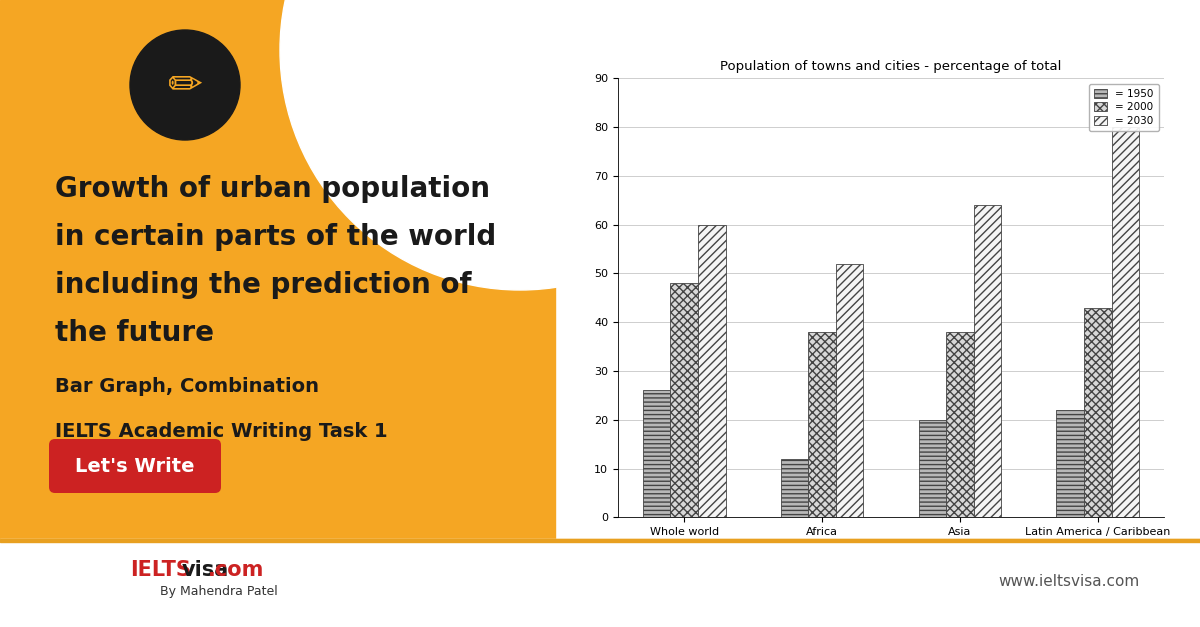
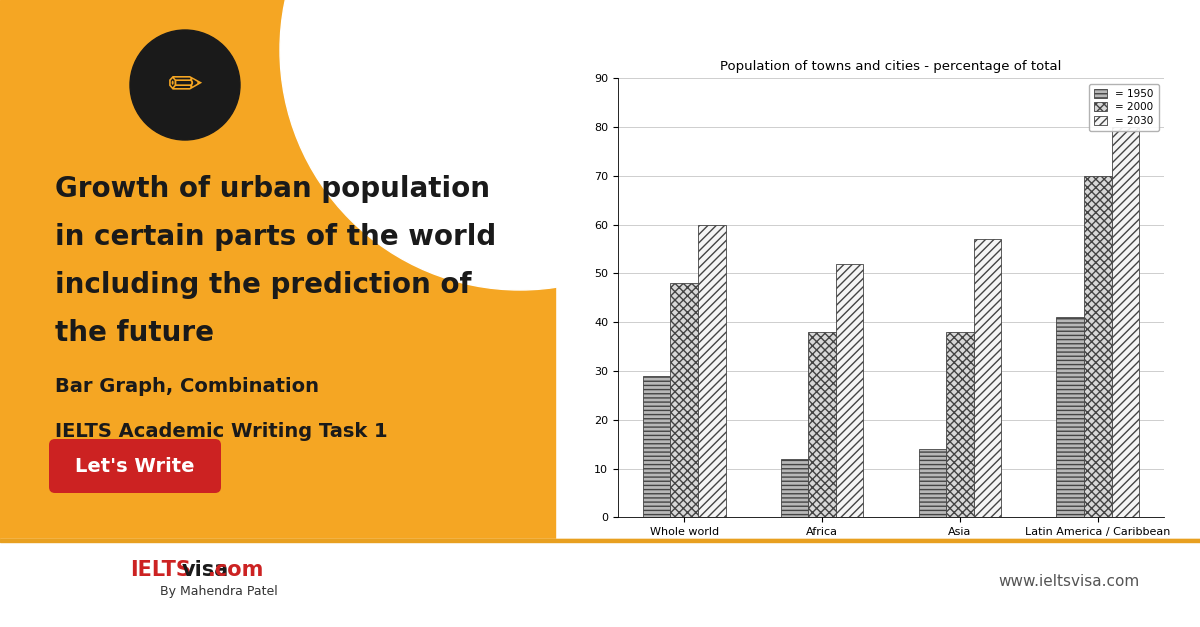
= 1950/Whole world: 26 -> 29
= 1950/Asia: 20 -> 14
= 2030/Asia: 64 -> 57
= 1950/Latin America / Caribbean: 22 -> 41
= 2000/Latin America / Caribbean: 43 -> 70
